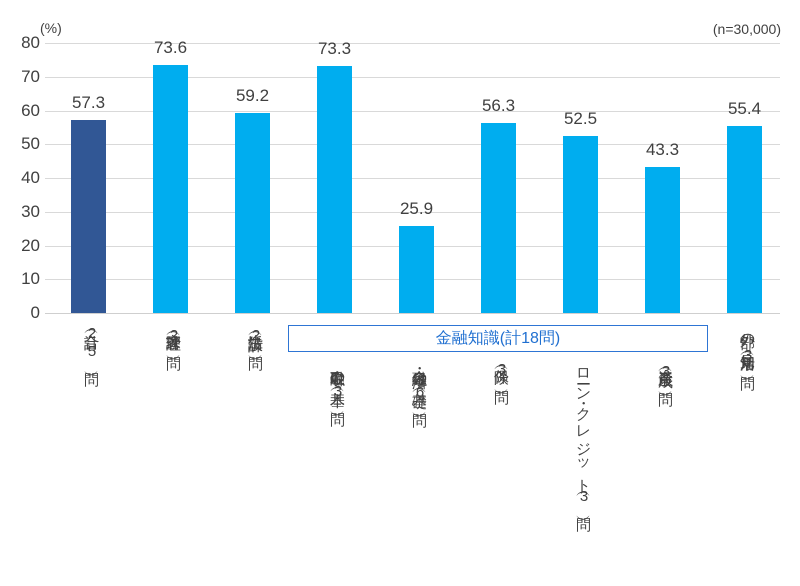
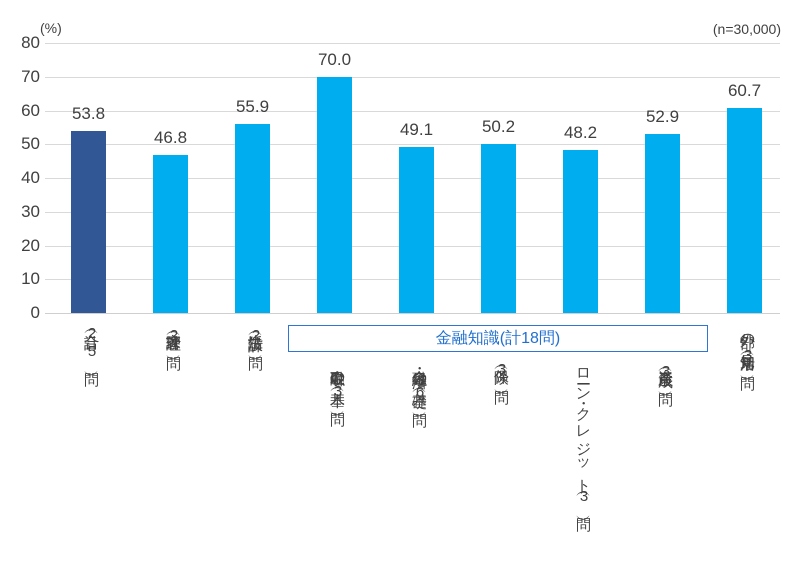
合計（25問）: 57.3 -> 53.8
家計管理（2問）: 73.6 -> 46.8
生活設計（2問）: 59.2 -> 55.9
金融取引の基本（3問）: 73.3 -> 70.0
金融・経済の基礎（6問）: 25.9 -> 49.1
保険（3問）: 56.3 -> 50.2
ローン・クレジット（3問）: 52.5 -> 48.2
資産形成（3問）: 43.3 -> 52.9
外部の知見活用（3問）: 55.4 -> 60.7
